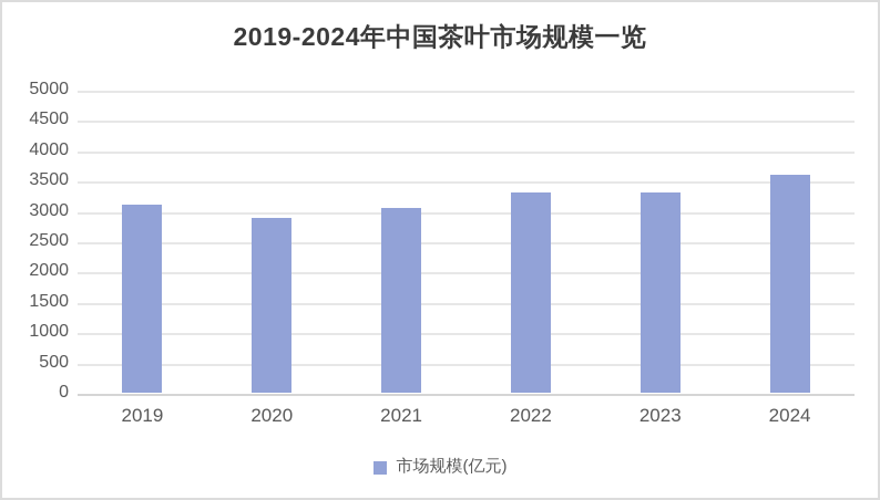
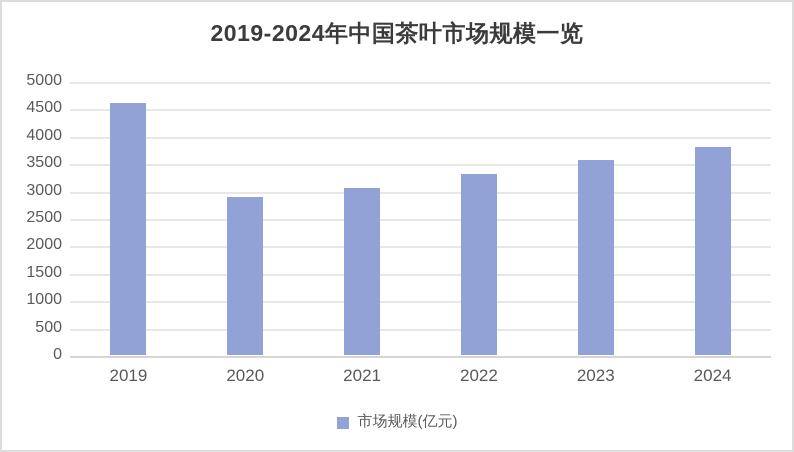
2019: 3100 -> 4600
2023: 3300 -> 3600
2024: 3600 -> 3800
